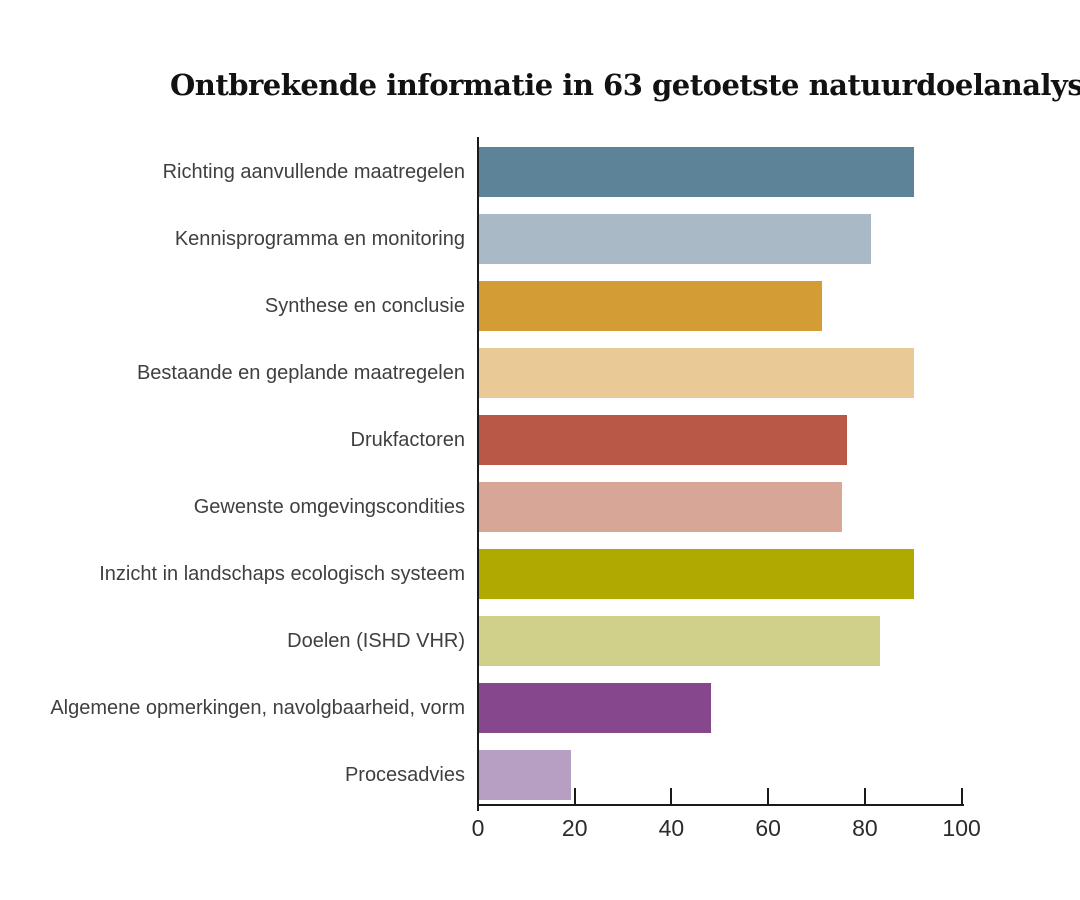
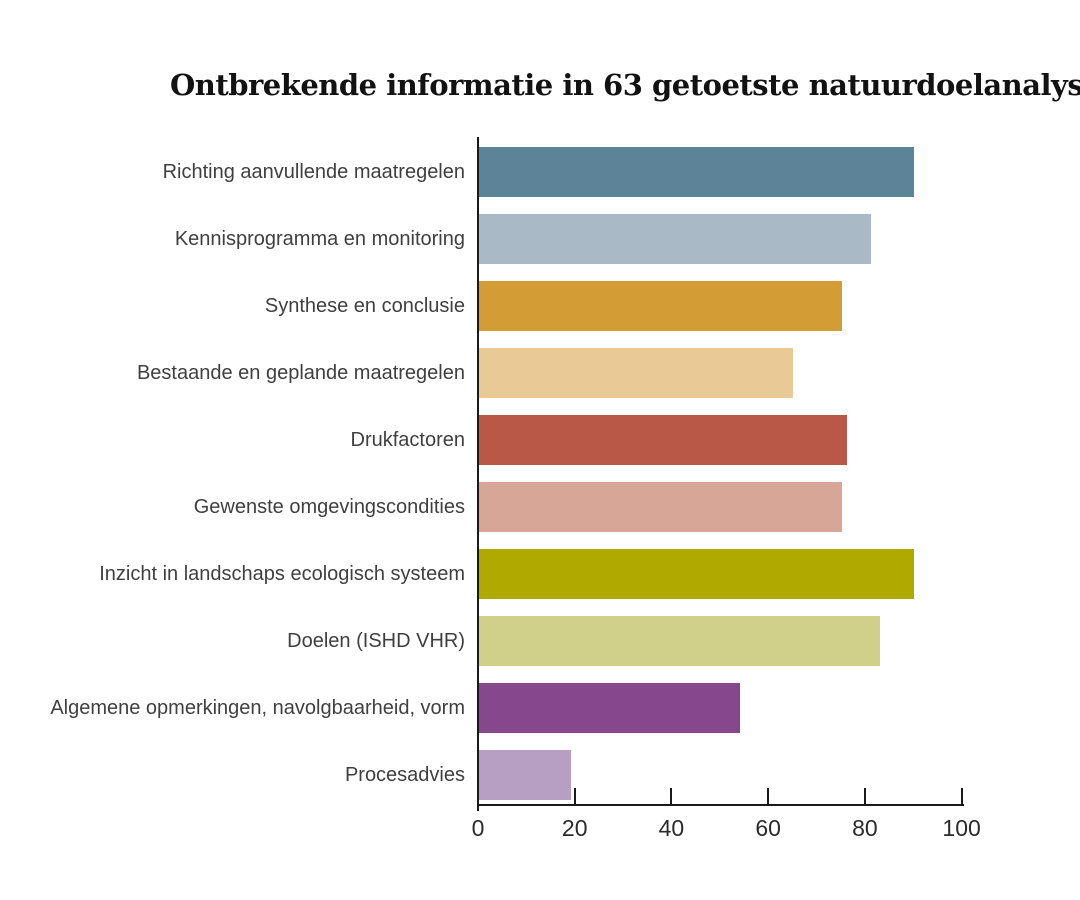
Synthese en conclusie: 71 -> 75
Bestaande en geplande maatregelen: 90 -> 65
Algemene opmerkingen, navolgbaarheid, vorm: 48 -> 54
